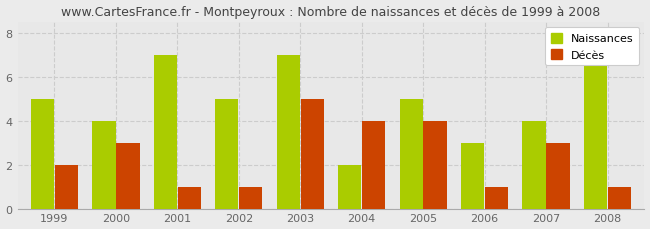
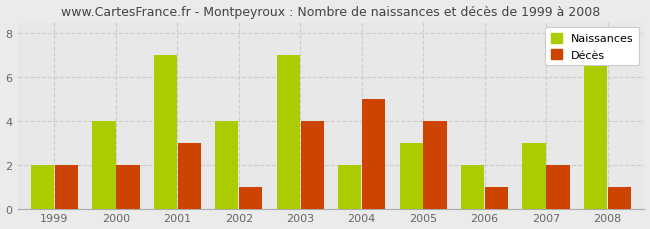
Naissances/1999: 5 -> 2
Décès/2000: 3 -> 2
Décès/2001: 1 -> 3
Naissances/2002: 5 -> 4
Décès/2003: 5 -> 4
Décès/2004: 4 -> 5
Naissances/2005: 5 -> 3
Naissances/2006: 3 -> 2
Naissances/2007: 4 -> 3
Décès/2007: 3 -> 2
